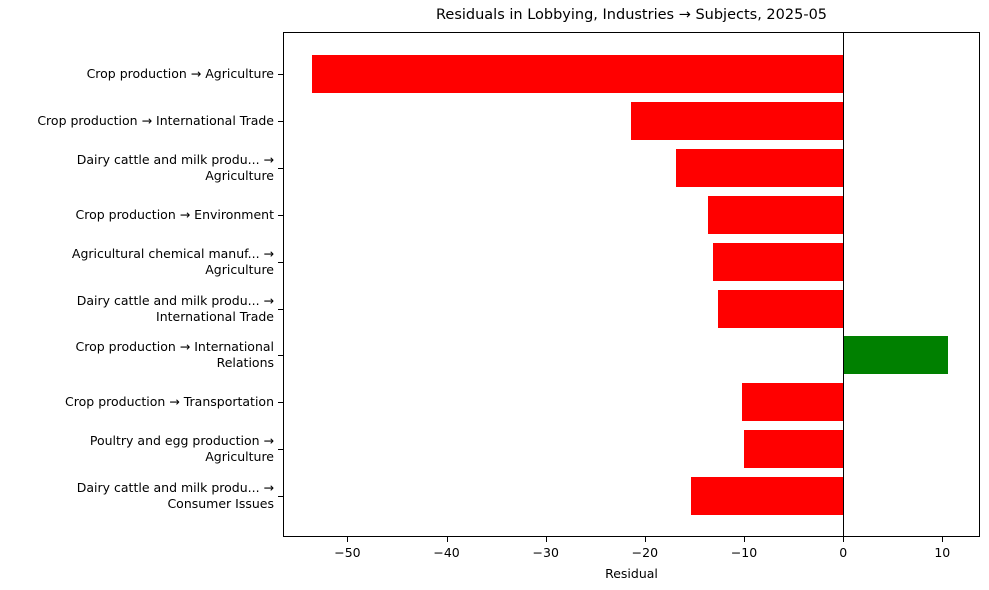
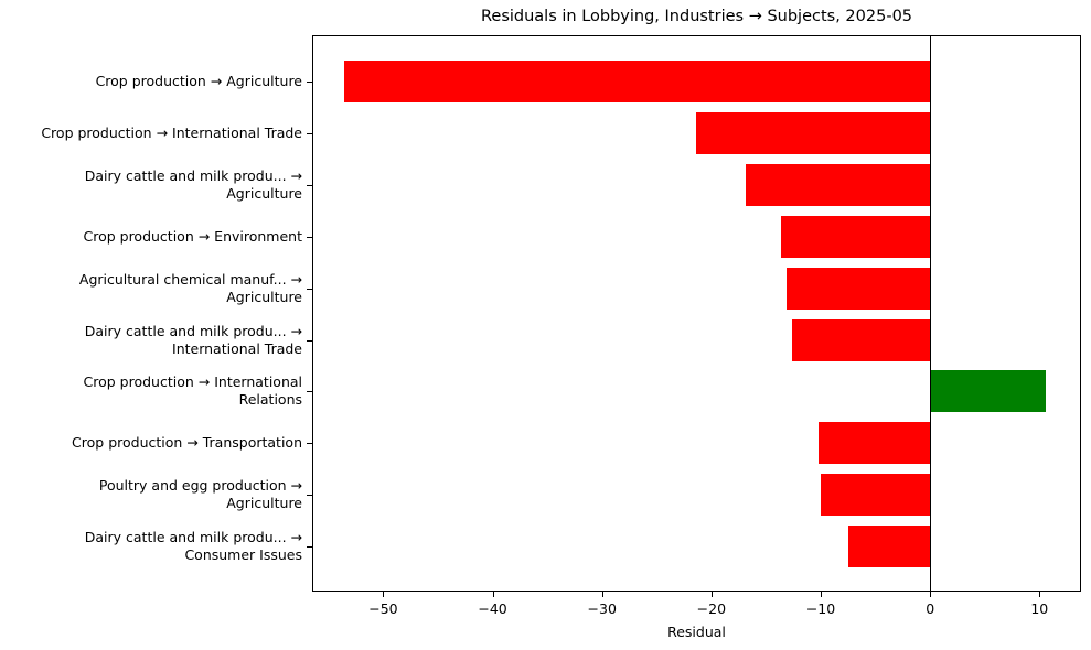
Dairy cattle and milk produ... → Consumer Issues: -15.3 -> -7.5
